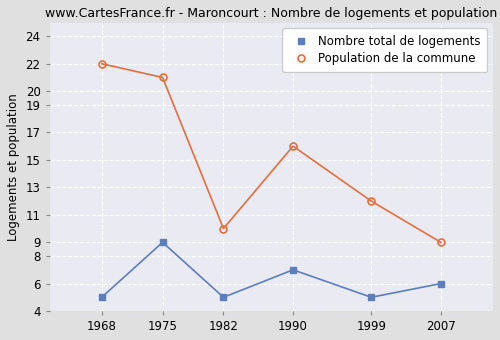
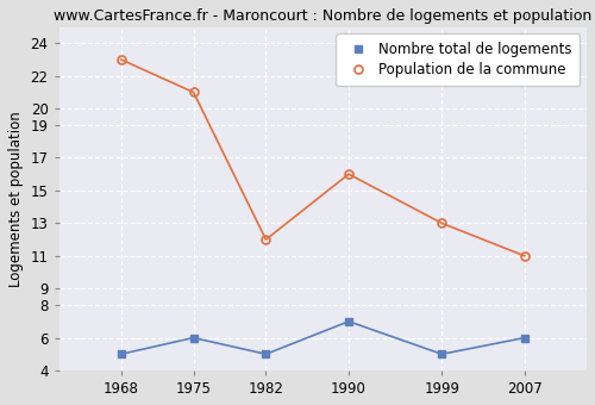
Population de la commune/1968: 22 -> 23
Nombre total de logements/1975: 9 -> 6
Population de la commune/1982: 10 -> 12
Population de la commune/1999: 12 -> 13
Population de la commune/2007: 9 -> 11
